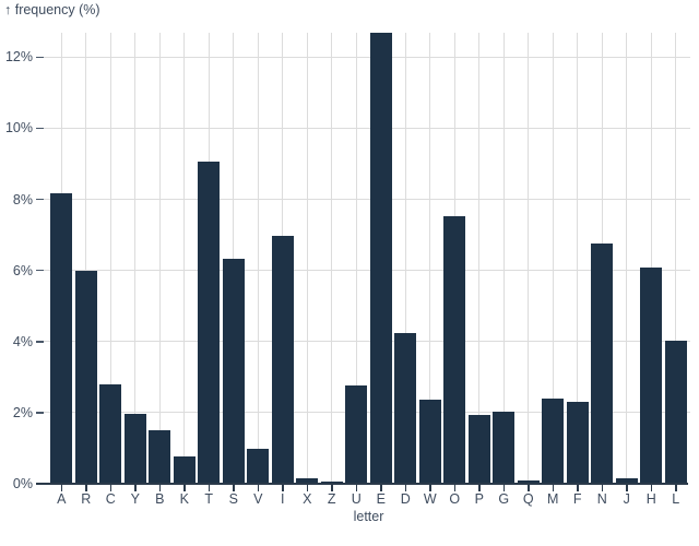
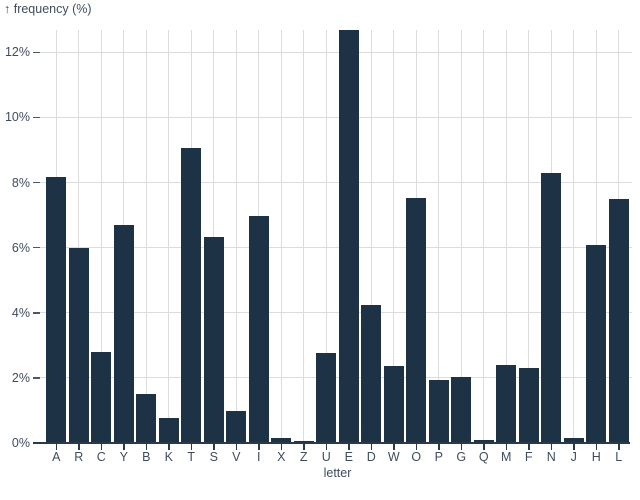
Y: 2.0% -> 6.7%
N: 6.8% -> 8.3%
L: 4.0% -> 7.5%
